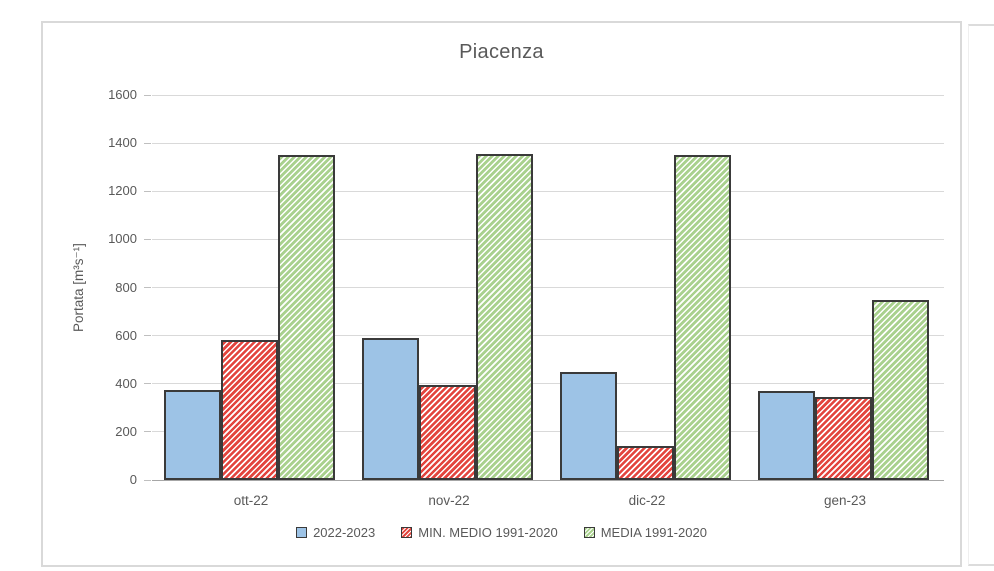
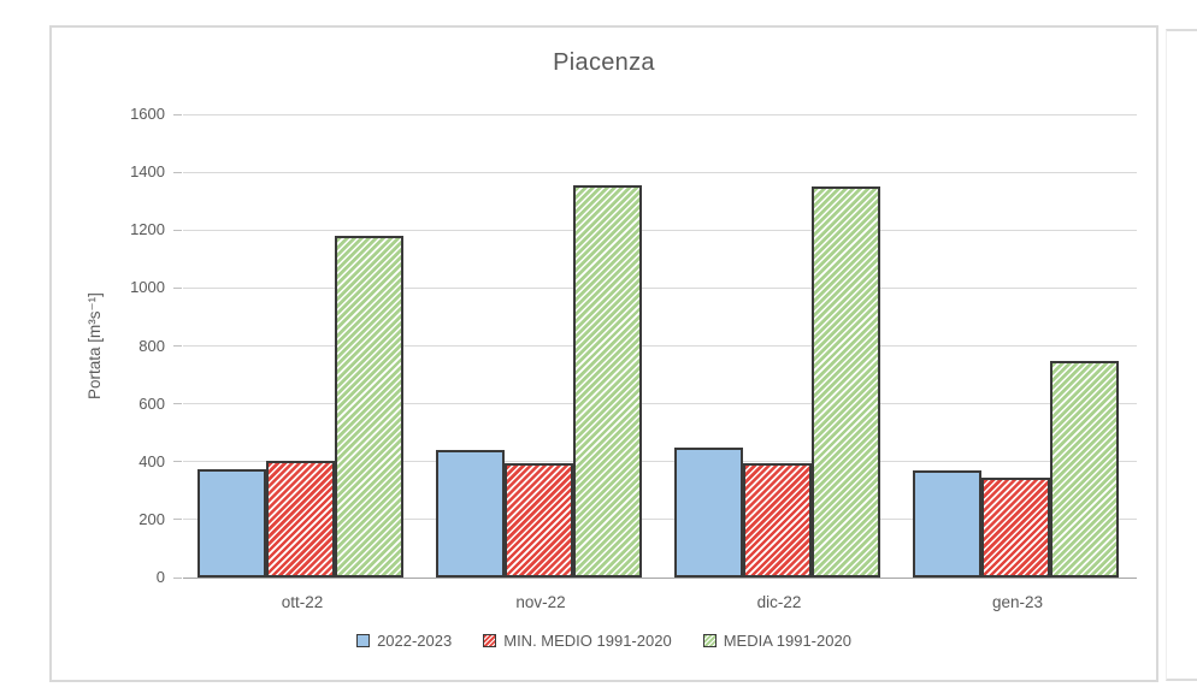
MIN. MEDIO 1991-2020/ott-22: 580 -> 400
MEDIA 1991-2020/ott-22: 1350 -> 1180
2022-2023/nov-22: 590 -> 440
MIN. MEDIO 1991-2020/dic-22: 140 -> 400
